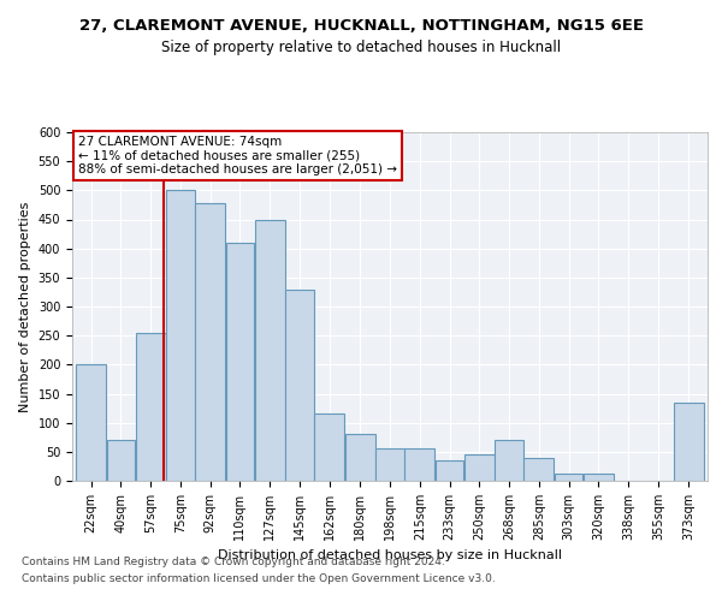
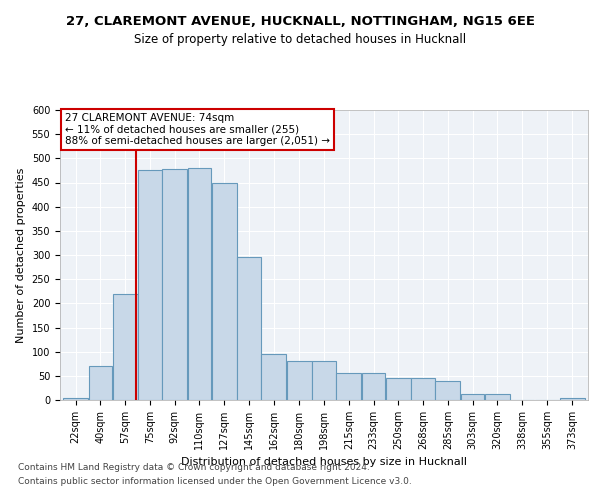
22sqm: 200 -> 5
57sqm: 255 -> 220
75sqm: 500 -> 475
110sqm: 410 -> 480
145sqm: 330 -> 295
162sqm: 115 -> 95
198sqm: 55 -> 80
233sqm: 35 -> 55
268sqm: 70 -> 45
373sqm: 135 -> 5
